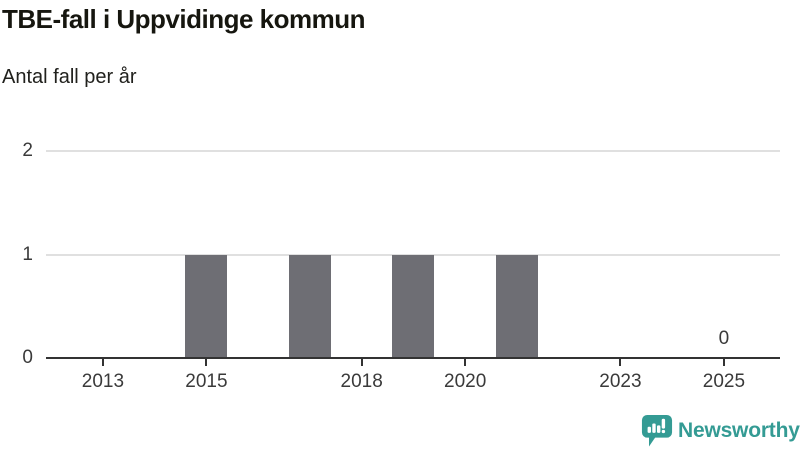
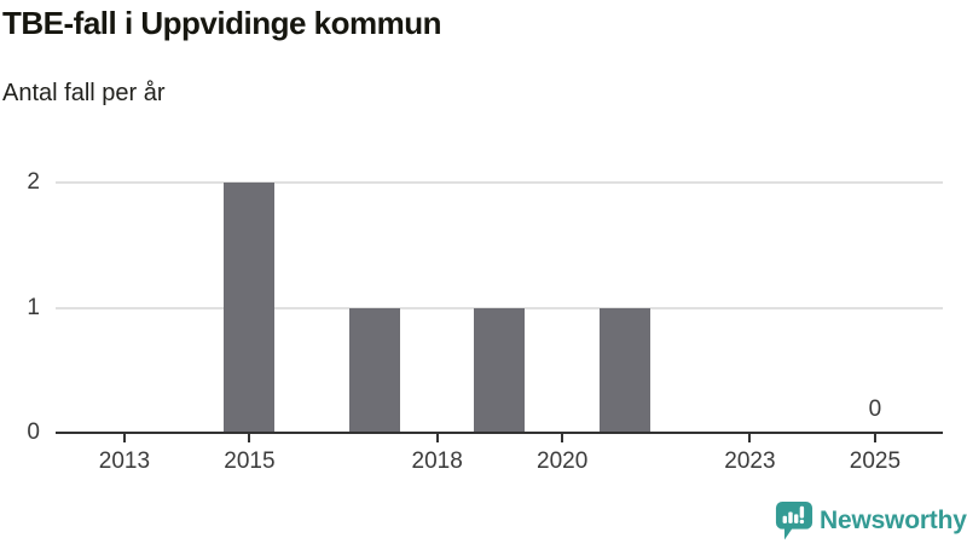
2015: 1 -> 2
